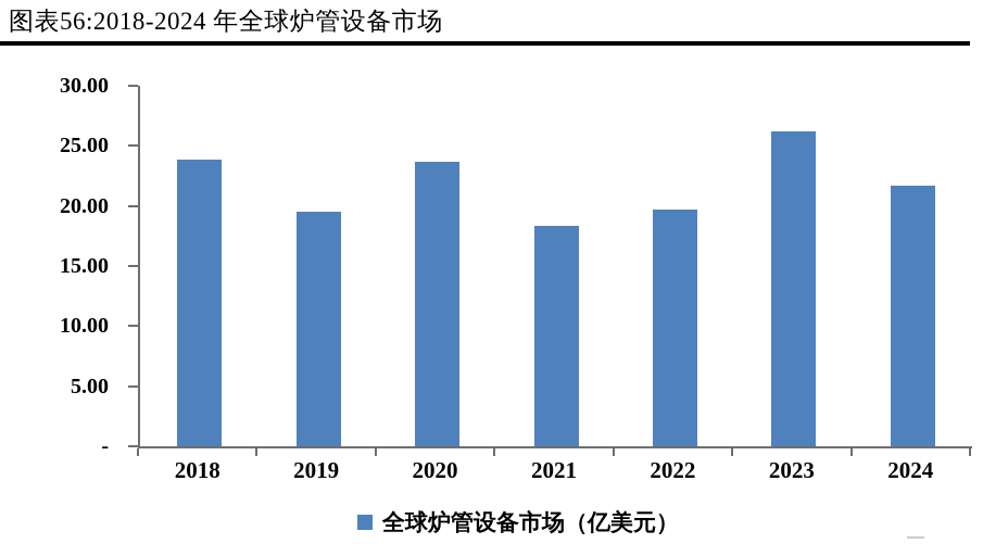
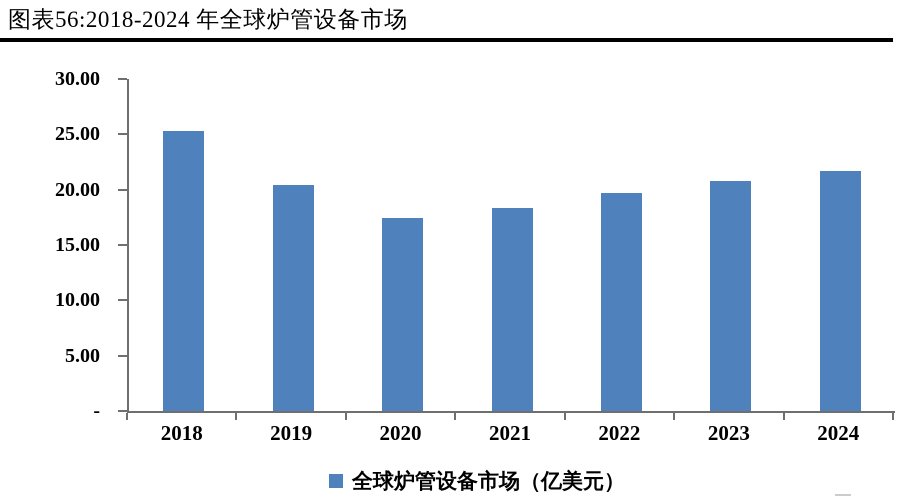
2018: 23.9 -> 25.3
2019: 19.5 -> 20.4
2020: 23.7 -> 17.4
2023: 26.2 -> 20.8
